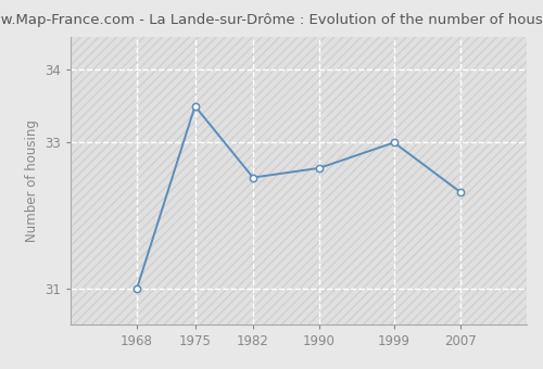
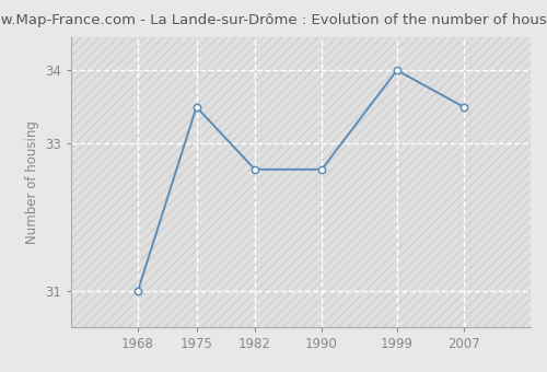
1982: 32.52 -> 32.65
1999: 33.00 -> 34.00
2007: 32.32 -> 33.50
